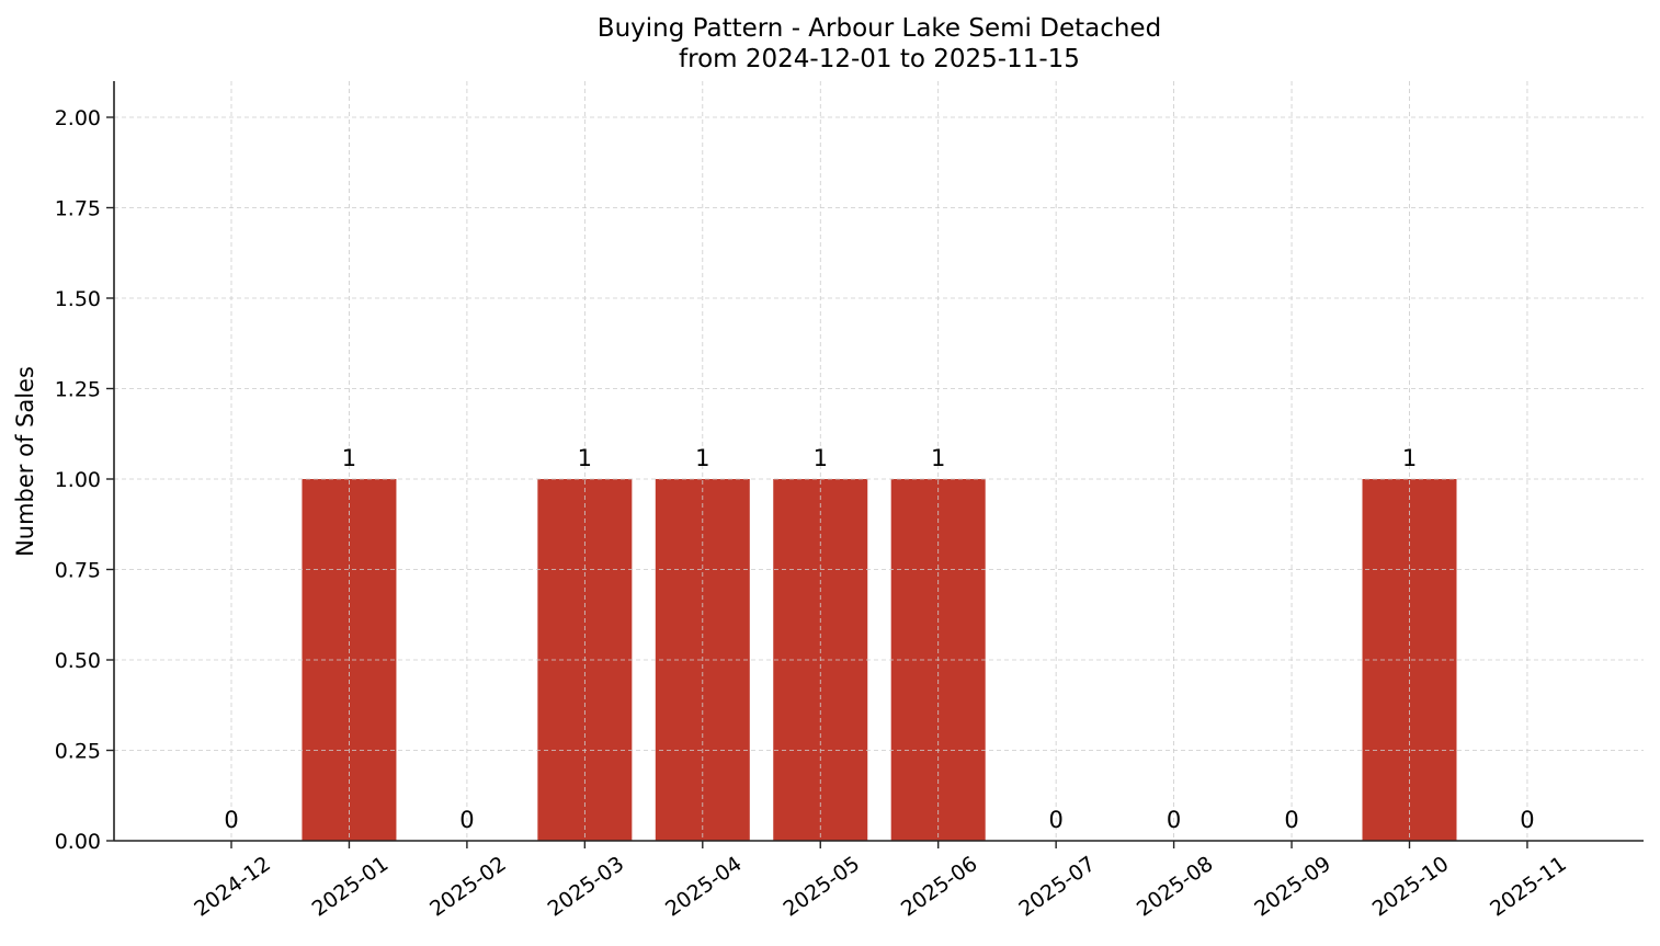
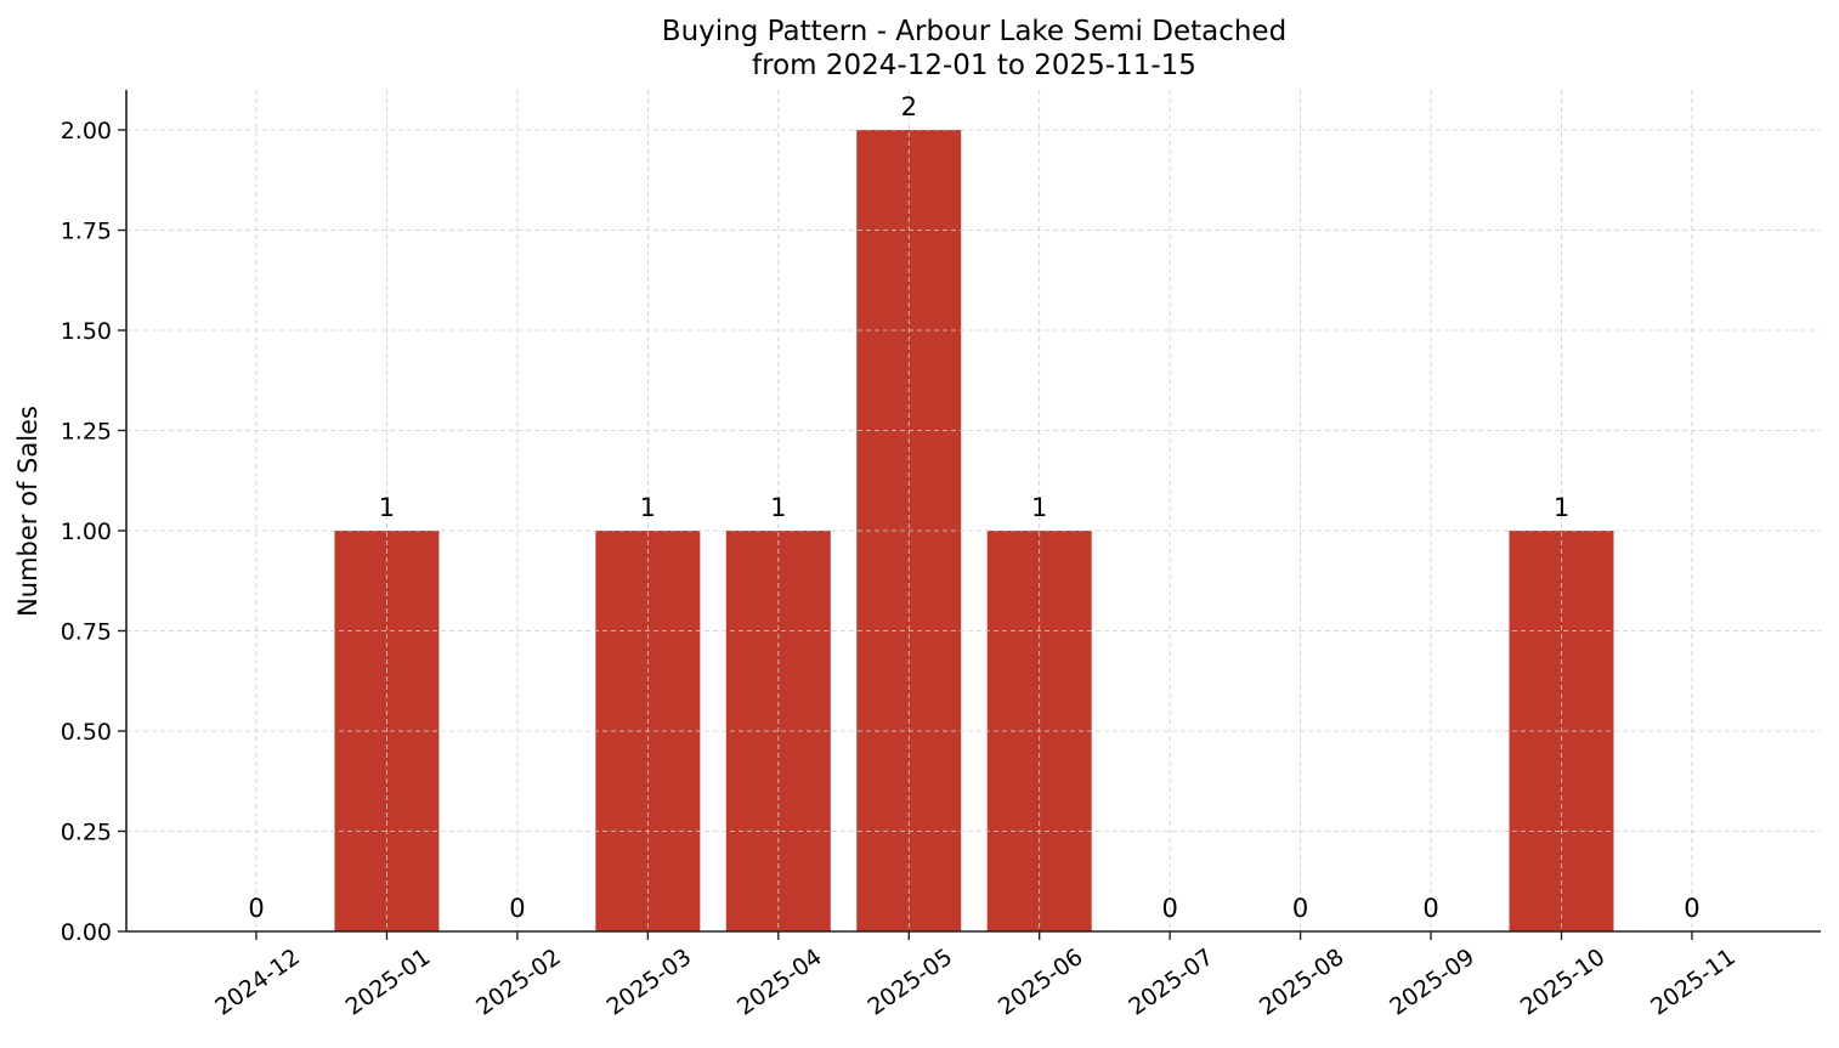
2025-05: 1 -> 2
